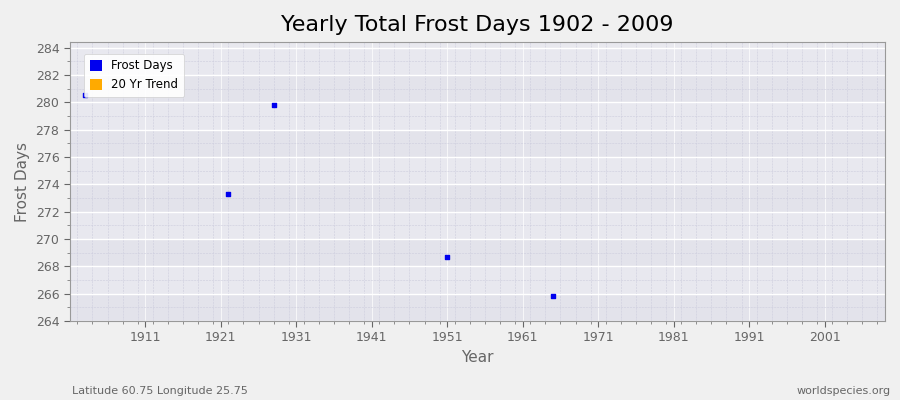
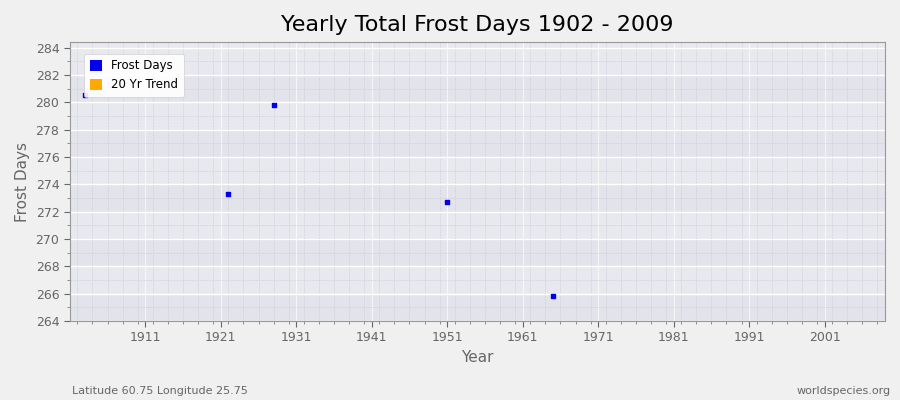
1951: 268.7 -> 272.7
